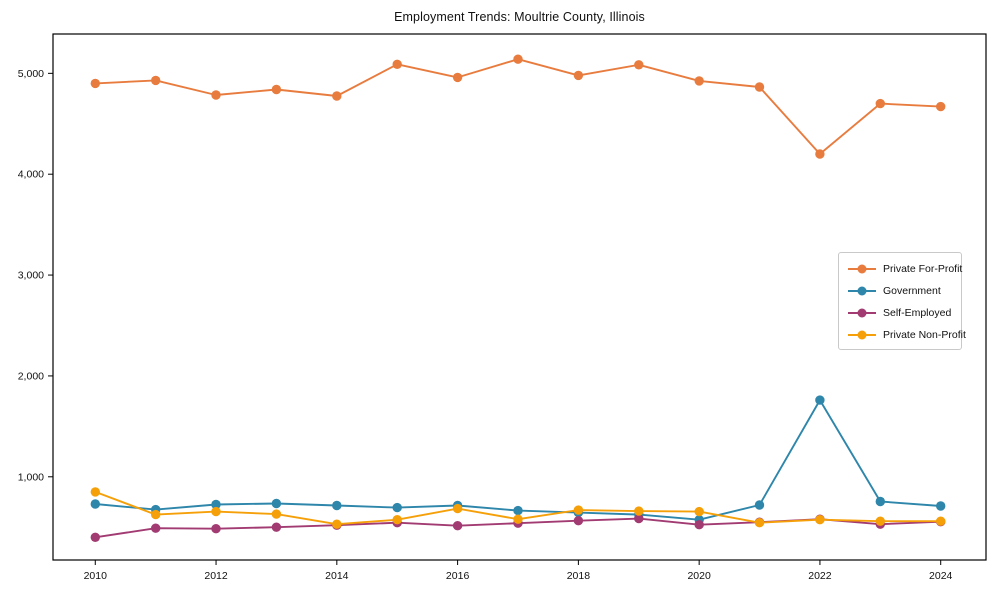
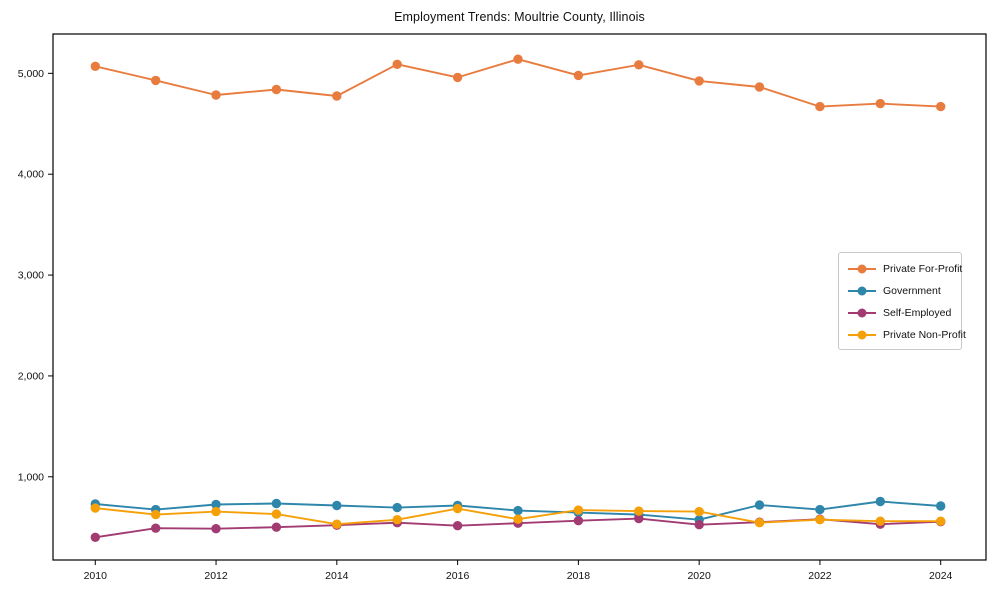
Private For-Profit/2010: 4900 -> 5070
Private Non-Profit/2010: 850 -> 690
Private For-Profit/2022: 4200 -> 4670
Government/2022: 1760 -> 680
